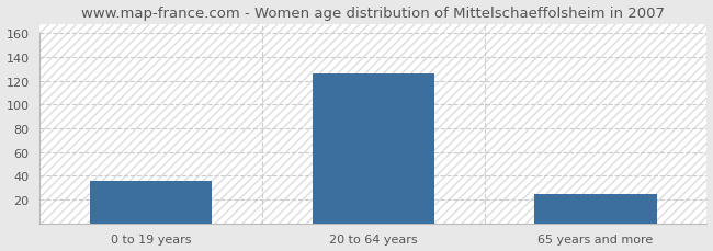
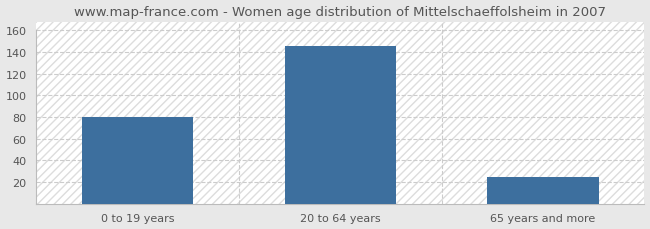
0 to 19 years: 36 -> 80
20 to 64 years: 126 -> 145
